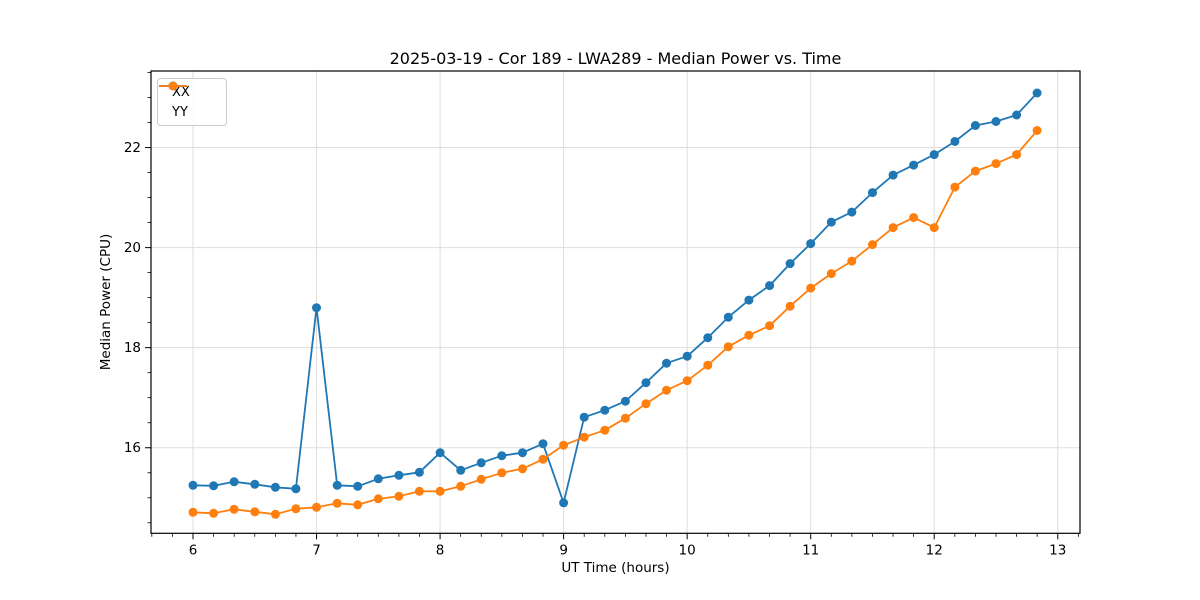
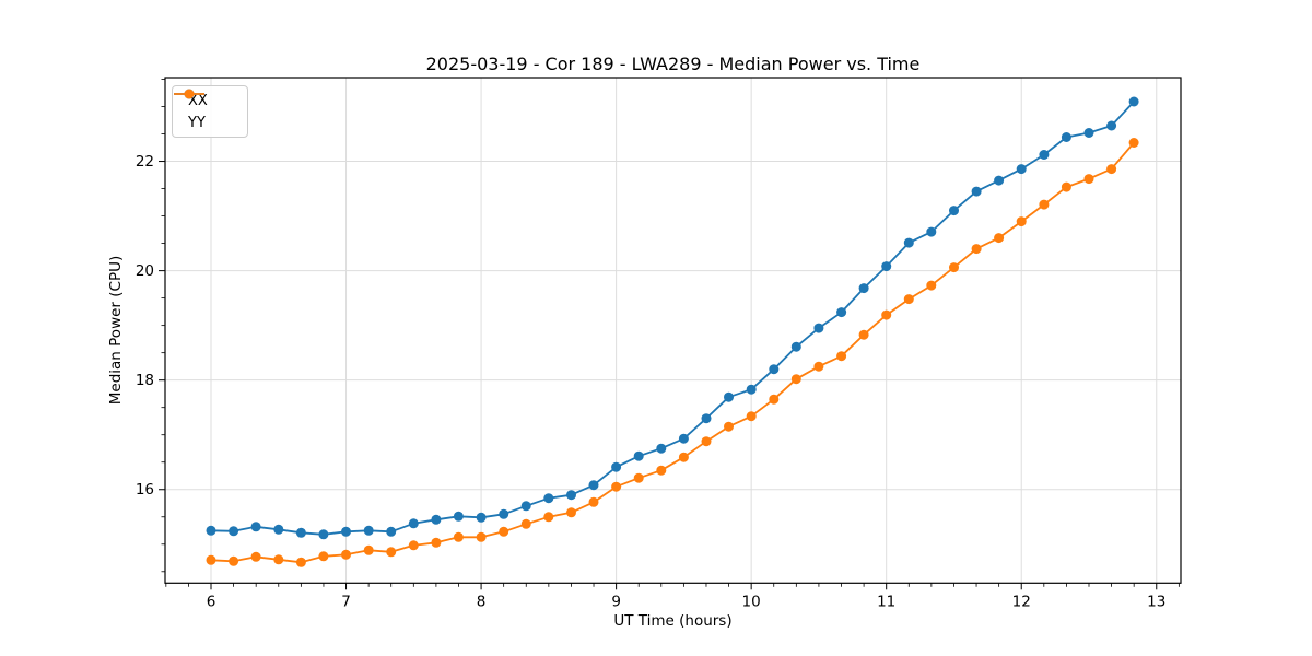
XX/7: 18.8 -> 15.2
XX/8: 15.9 -> 15.5
XX/9: 14.9 -> 16.4
YY/12: 20.4 -> 20.9
